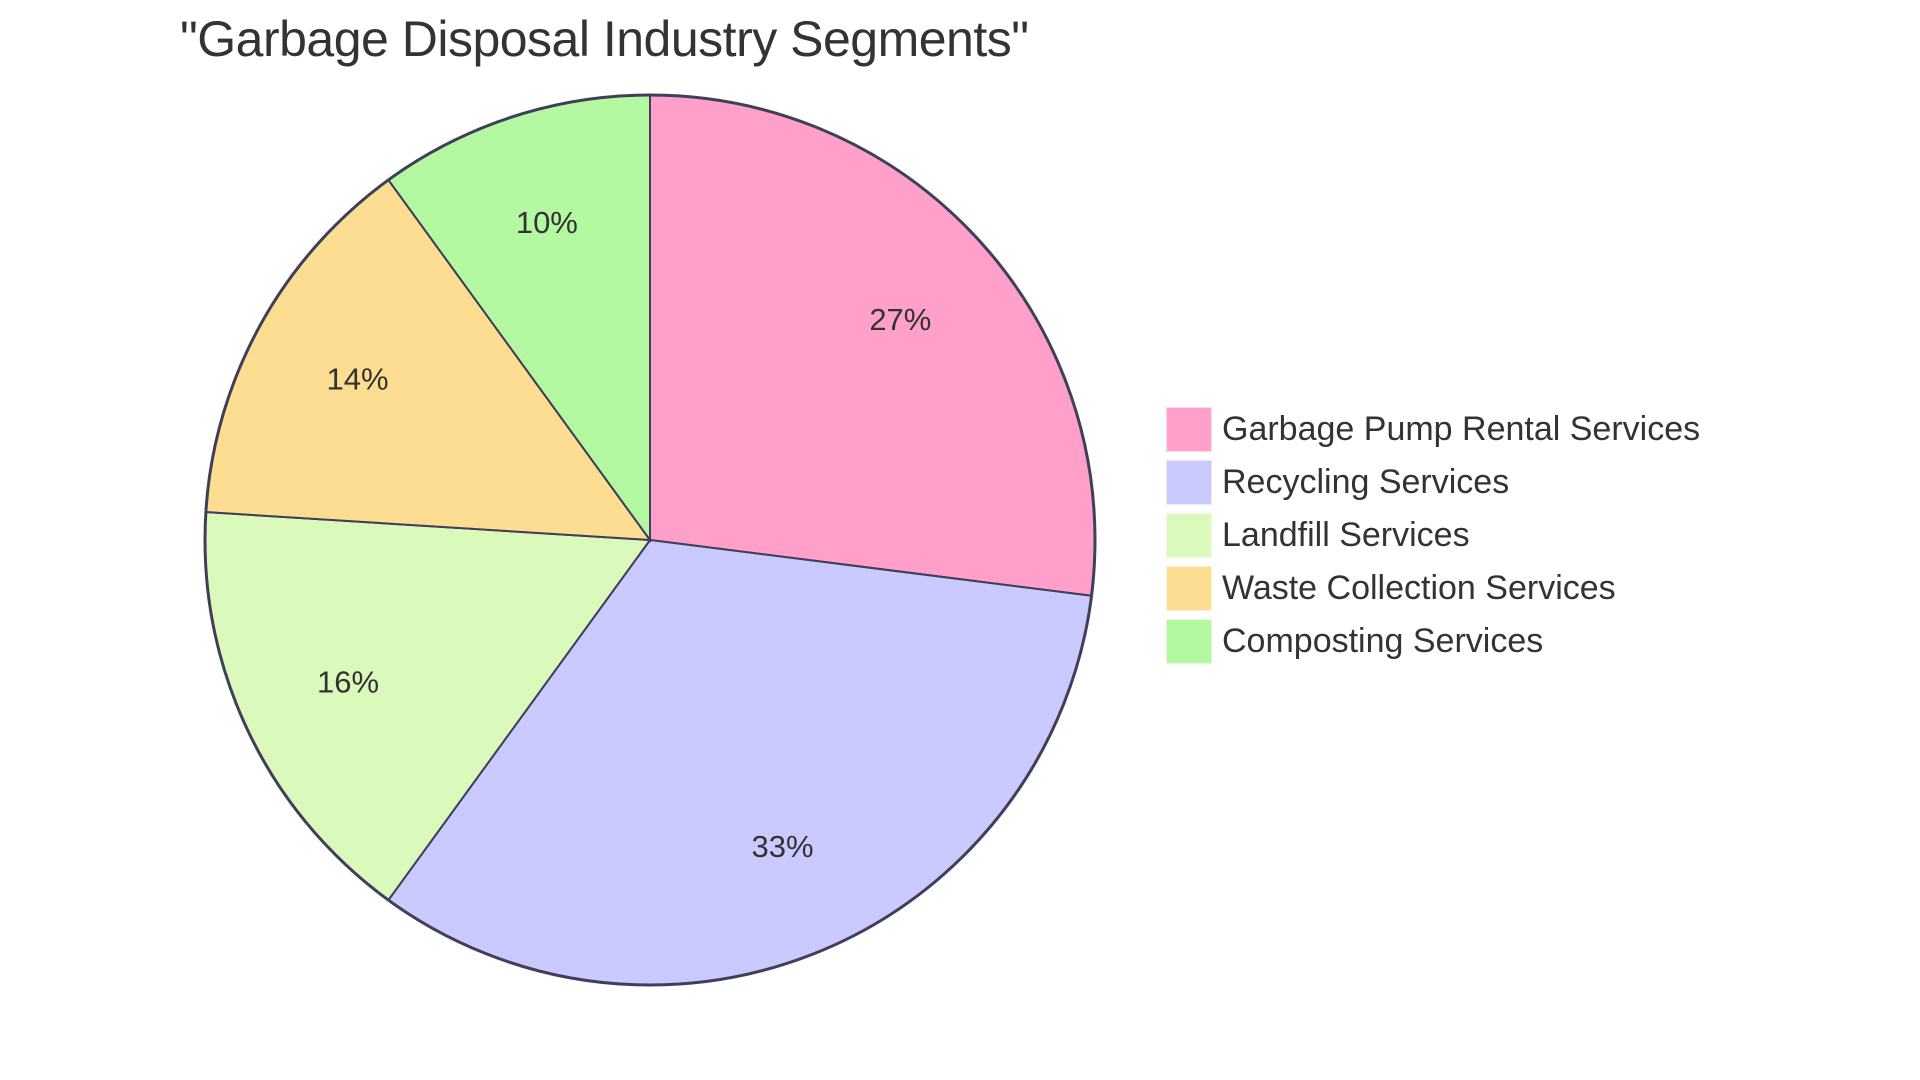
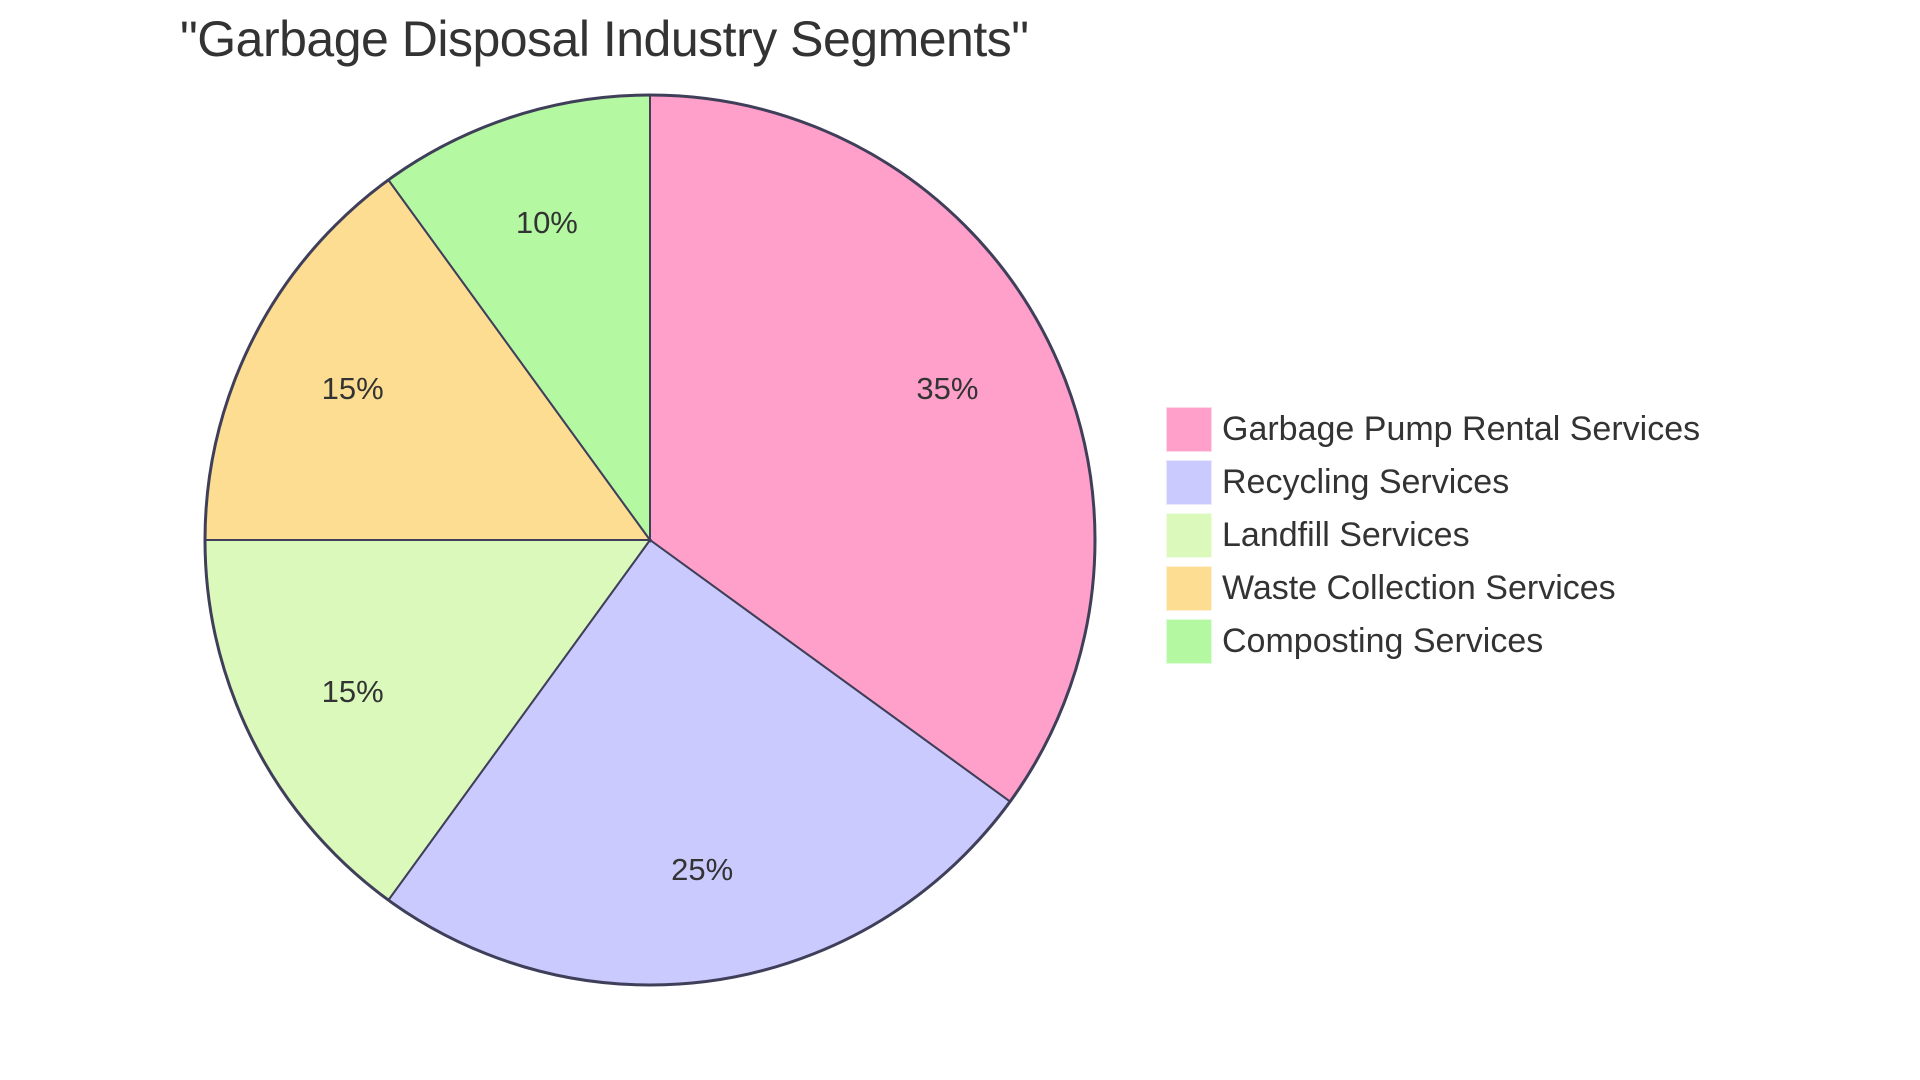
Garbage Pump Rental Services: 27% -> 35%
Recycling Services: 33% -> 25%
Landfill Services: 16% -> 15%
Waste Collection Services: 14% -> 15%
